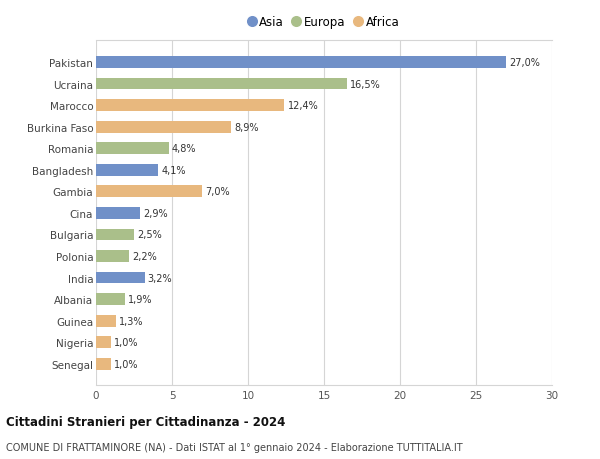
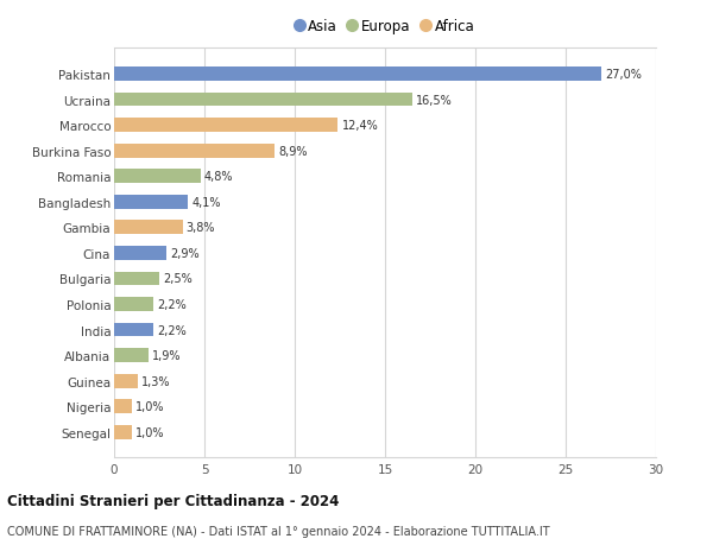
Gambia: 7,0% -> 3,8%
India: 3,2% -> 2,2%
